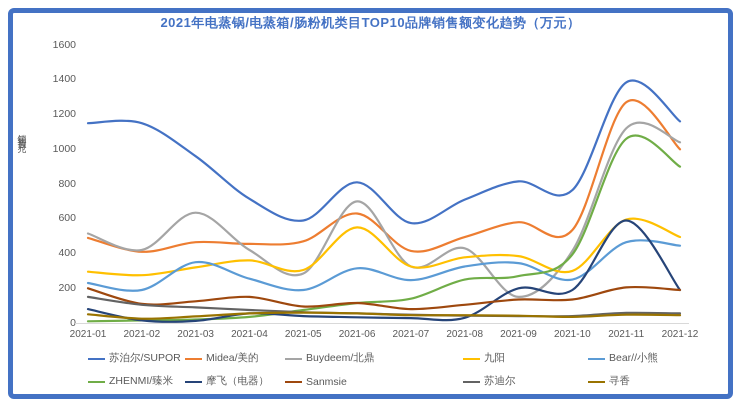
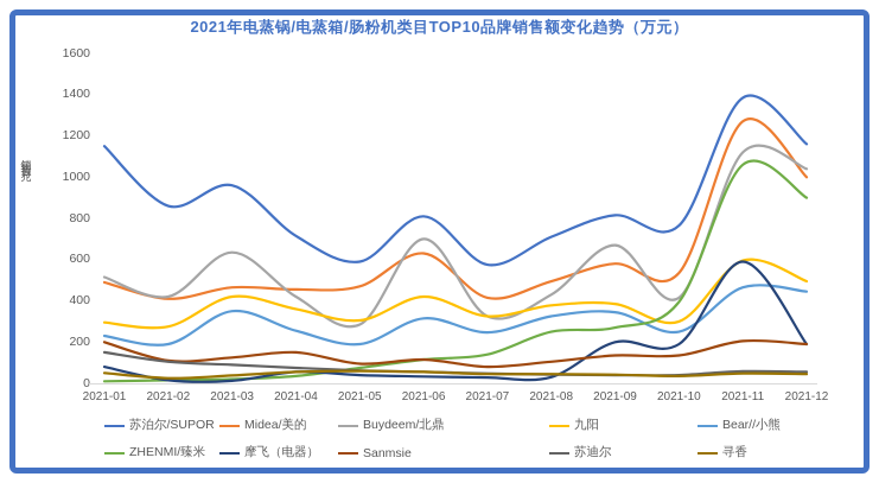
苏泊尔/SUPOR/2021-02: 1150 -> 860
九阳/2021-03: 320 -> 420
九阳/2021-06: 550 -> 420
Buydeem/北鼎/2021-09: 150 -> 670
